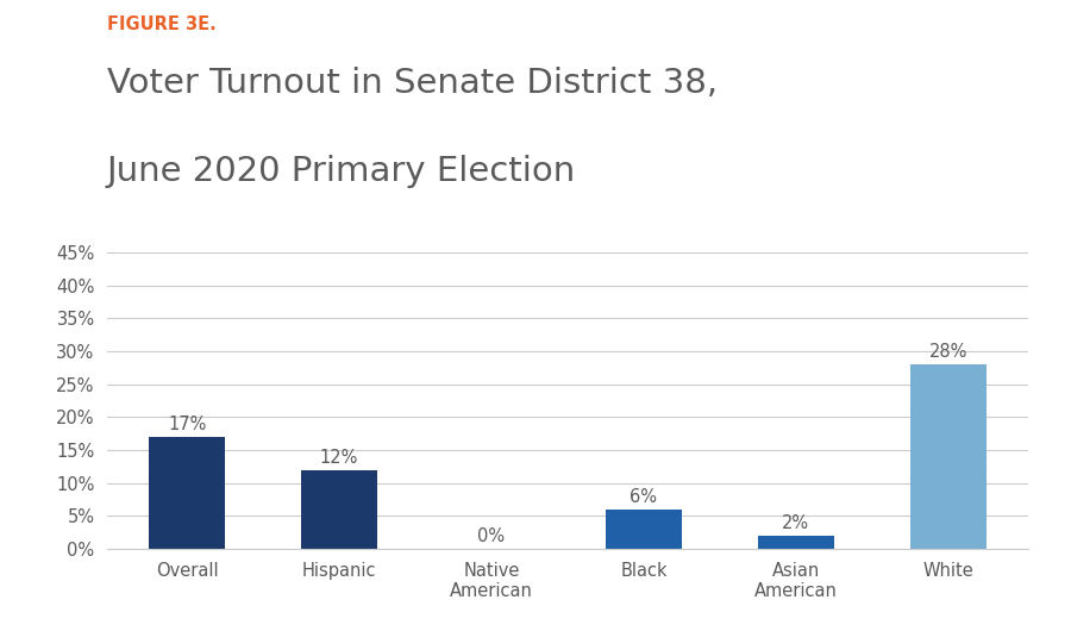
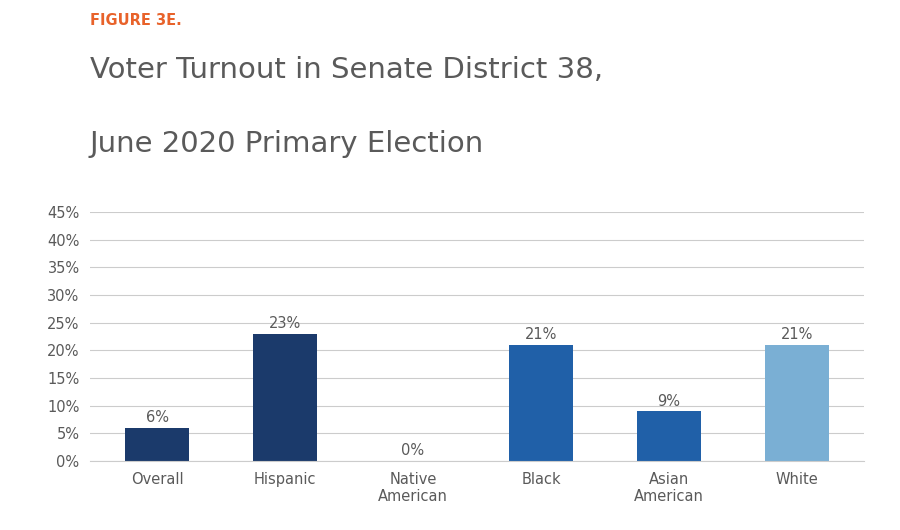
Overall: 17% -> 6%
Hispanic: 12% -> 23%
Black: 6% -> 21%
Asian American: 2% -> 9%
White: 28% -> 21%
